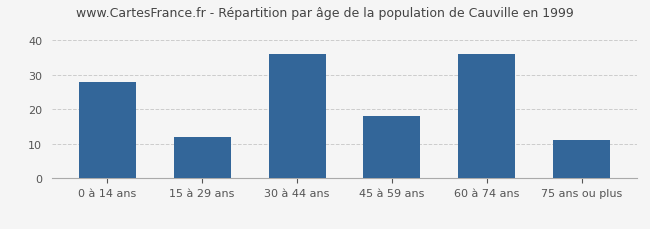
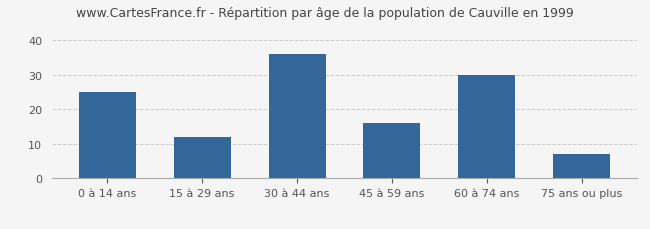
0 à 14 ans: 28 -> 25
45 à 59 ans: 18 -> 16
60 à 74 ans: 36 -> 30
75 ans ou plus: 11 -> 7
